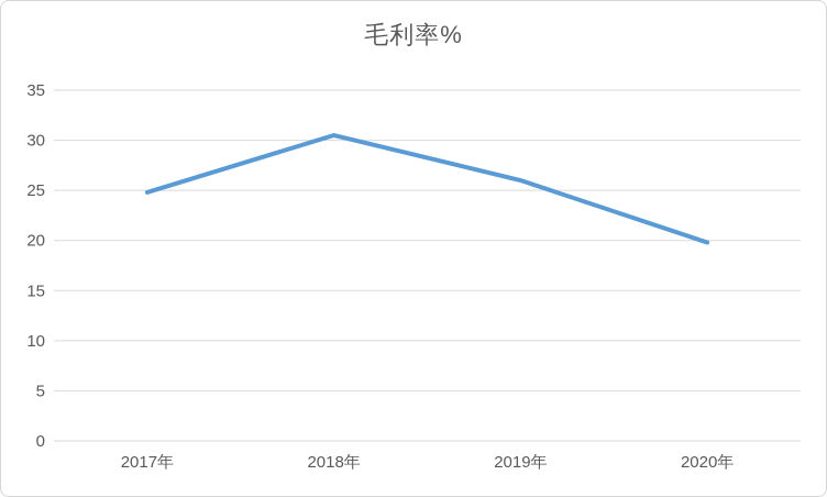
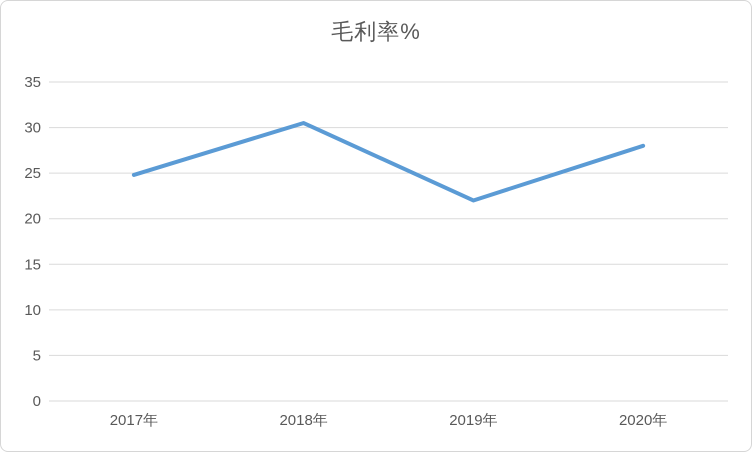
2019年: 26 -> 22
2020年: 20 -> 28
